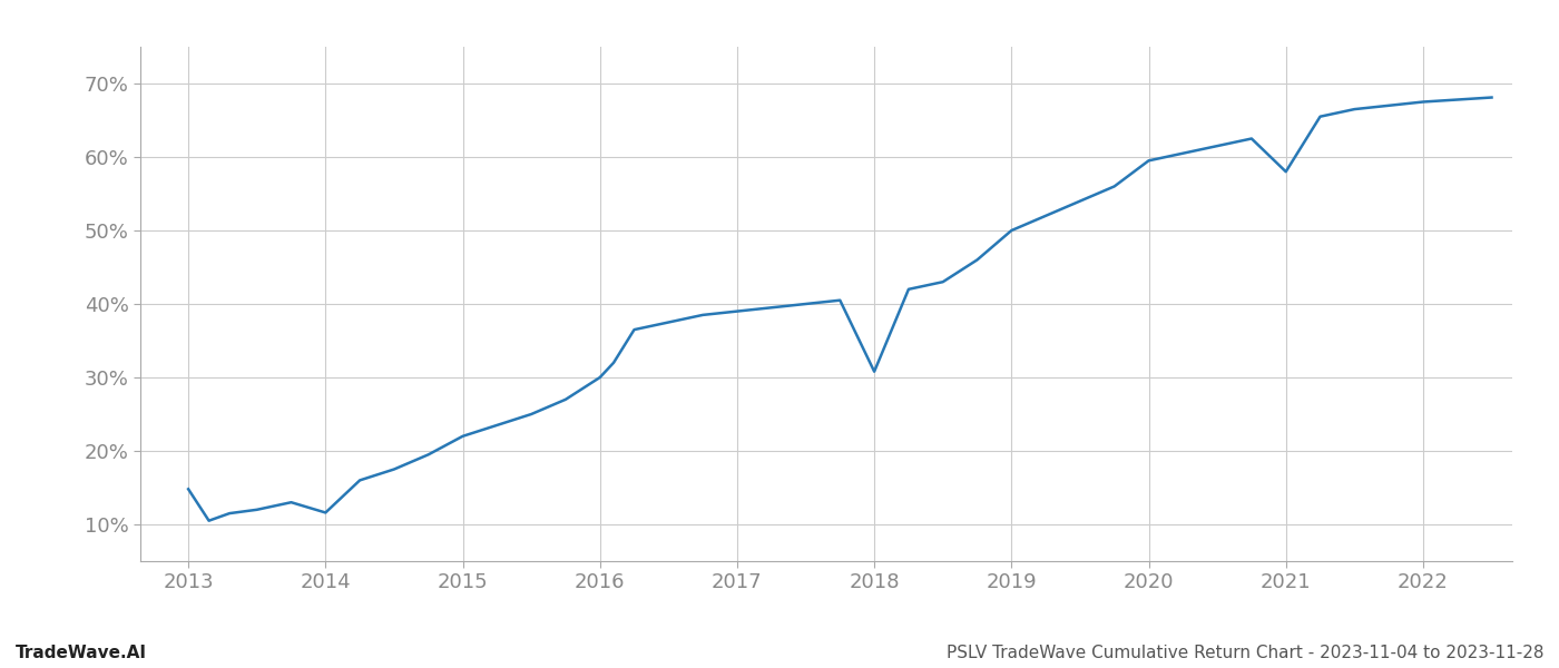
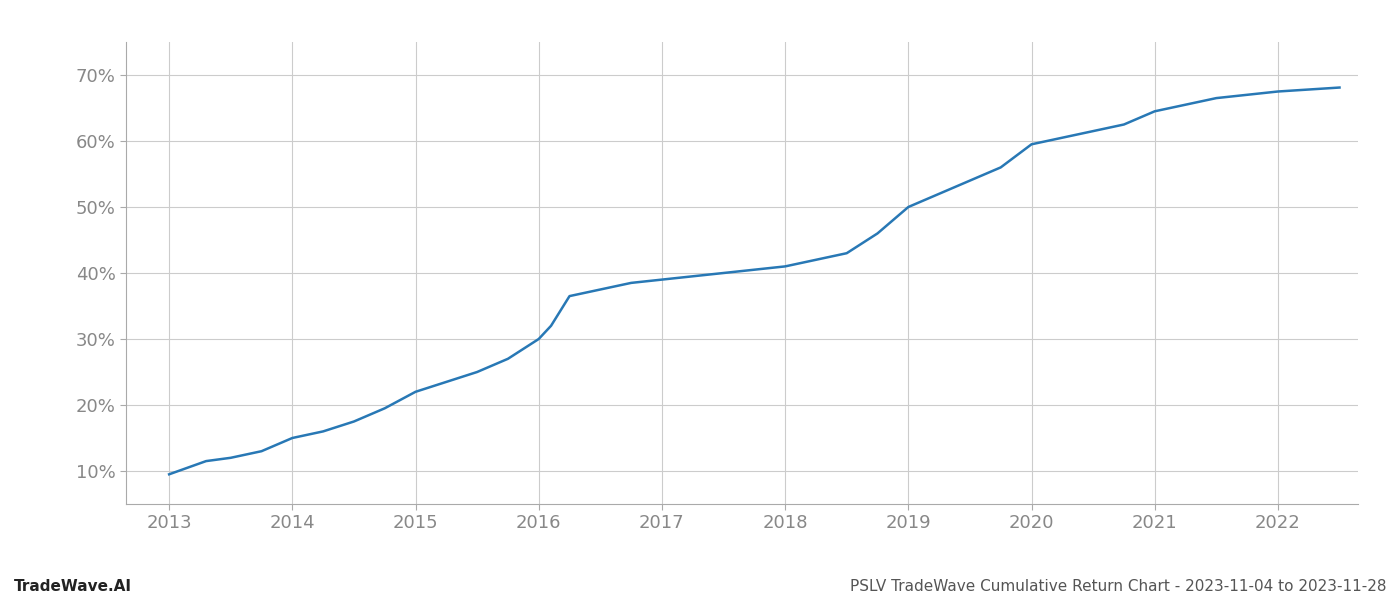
2013: 14.8% -> 9.5%
2014: 11.6% -> 15.0%
2018: 30.8% -> 41.0%
2021: 58.0% -> 64.5%
